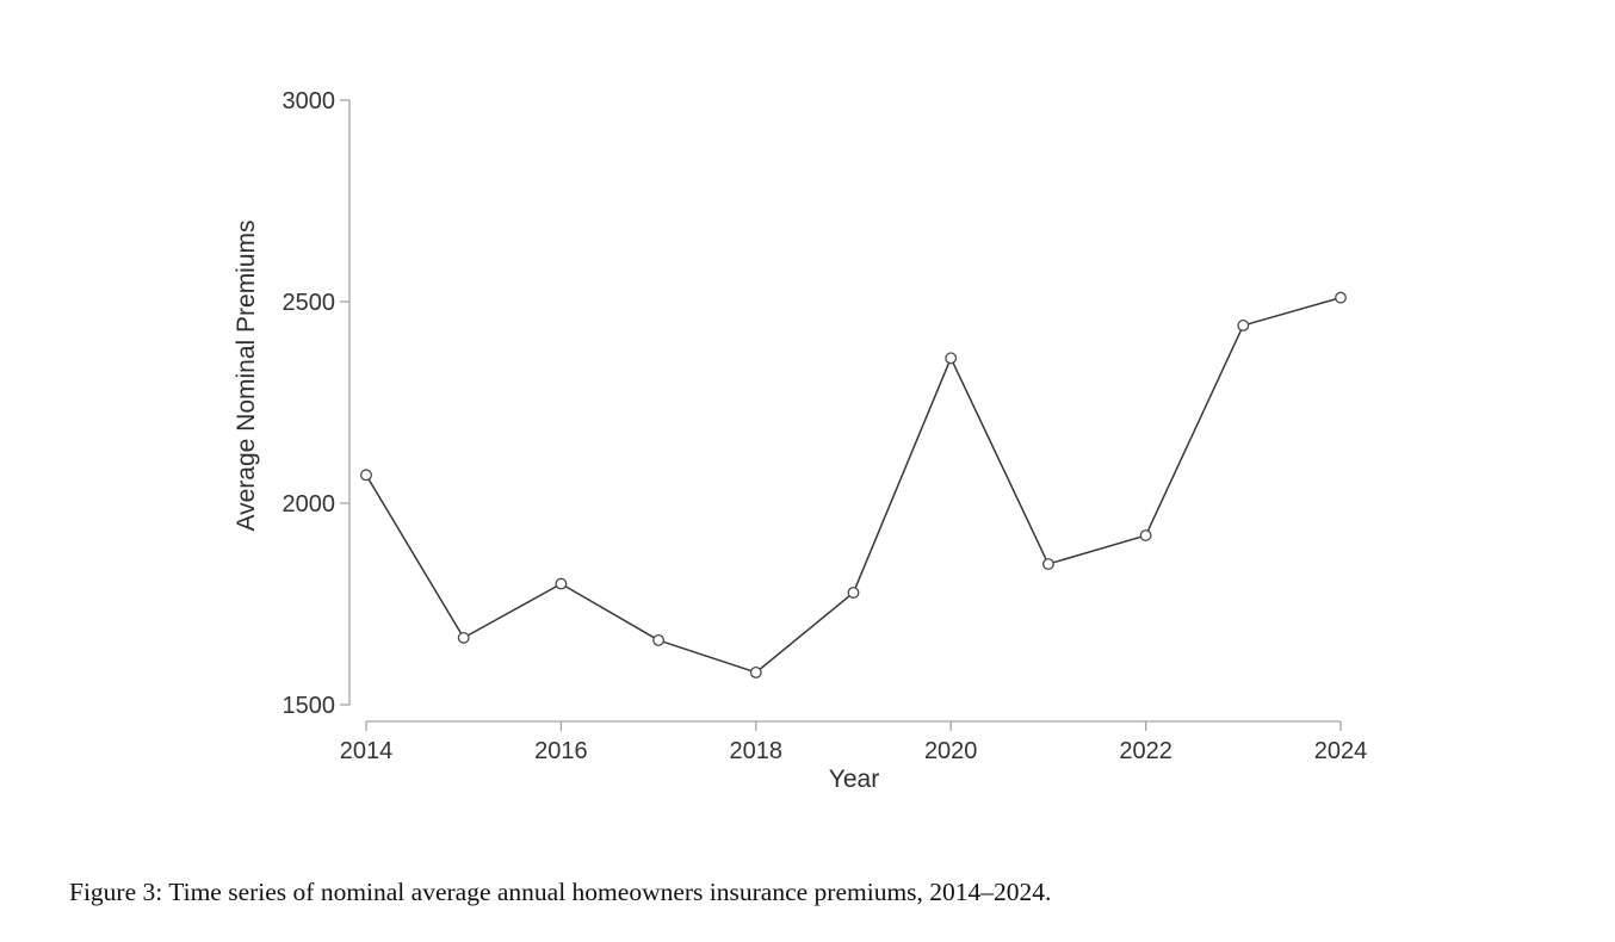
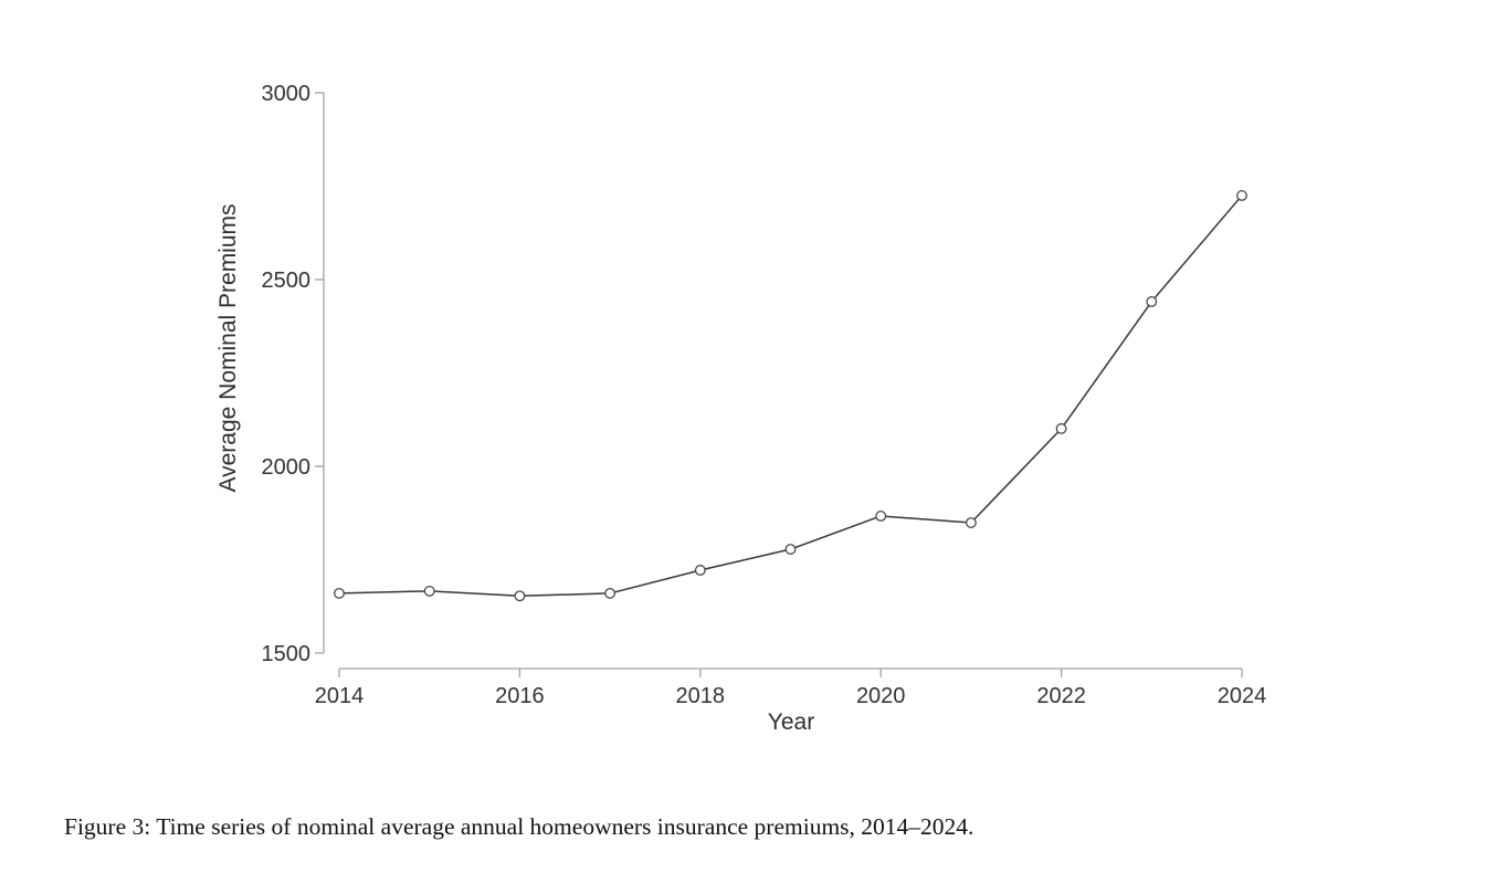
2014: 2070 -> 1660
2016: 1800 -> 1650
2018: 1580 -> 1720
2020: 2360 -> 1870
2022: 1920 -> 2100
2024: 2510 -> 2720
